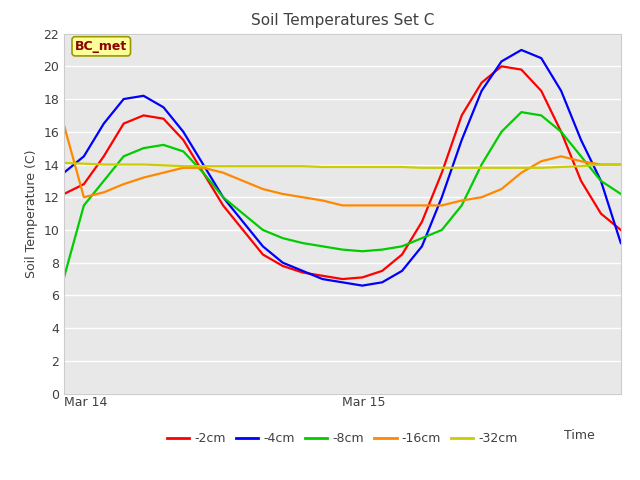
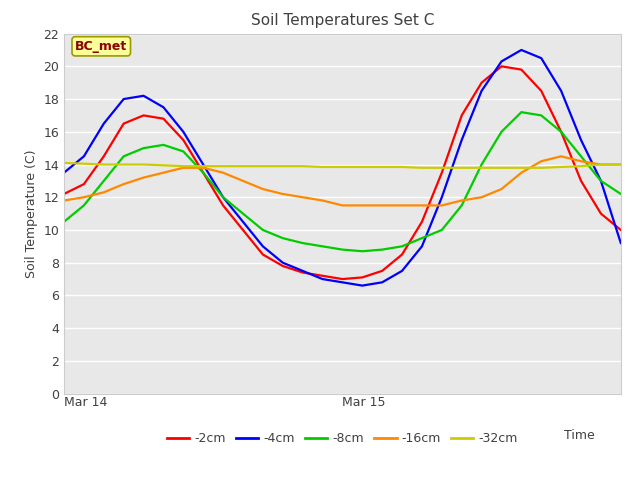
-8cm/Mar 14: 7.1 -> 10.5
-16cm/Mar 14: 16.4 -> 11.8
